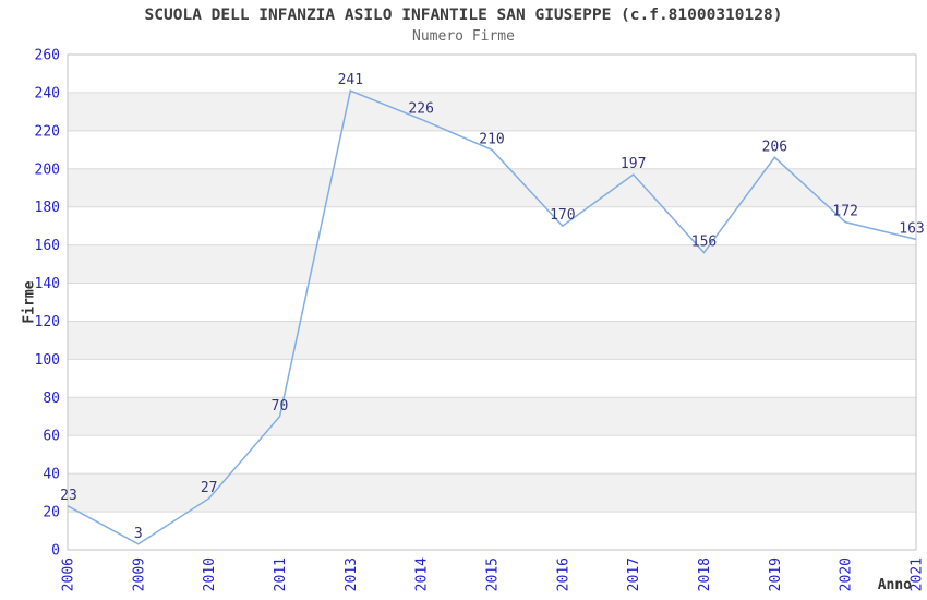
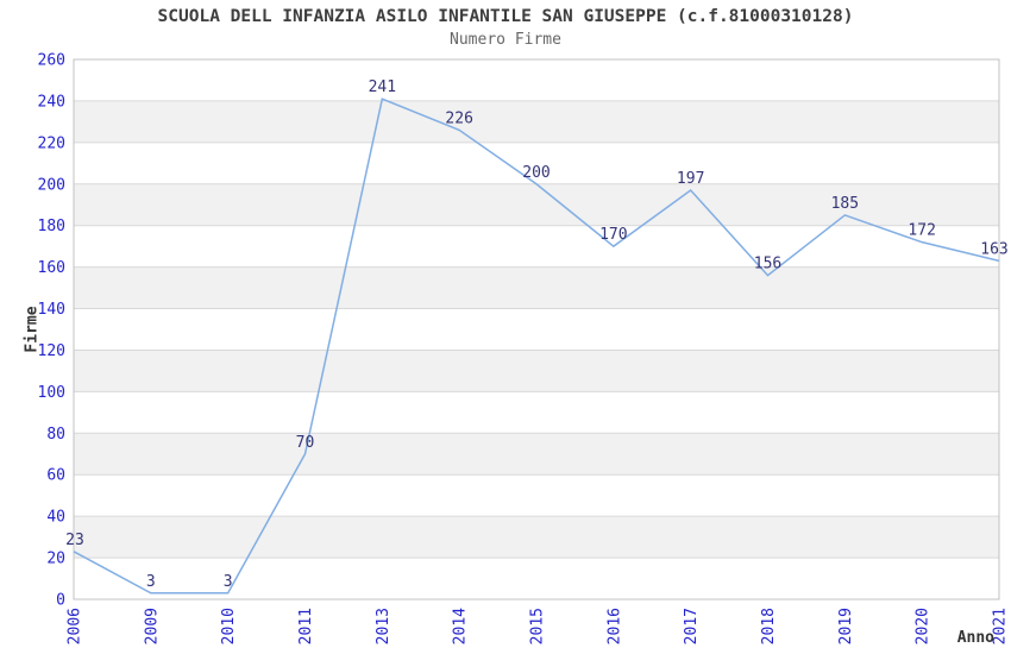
2010: 27 -> 3
2015: 210 -> 200
2019: 206 -> 185
